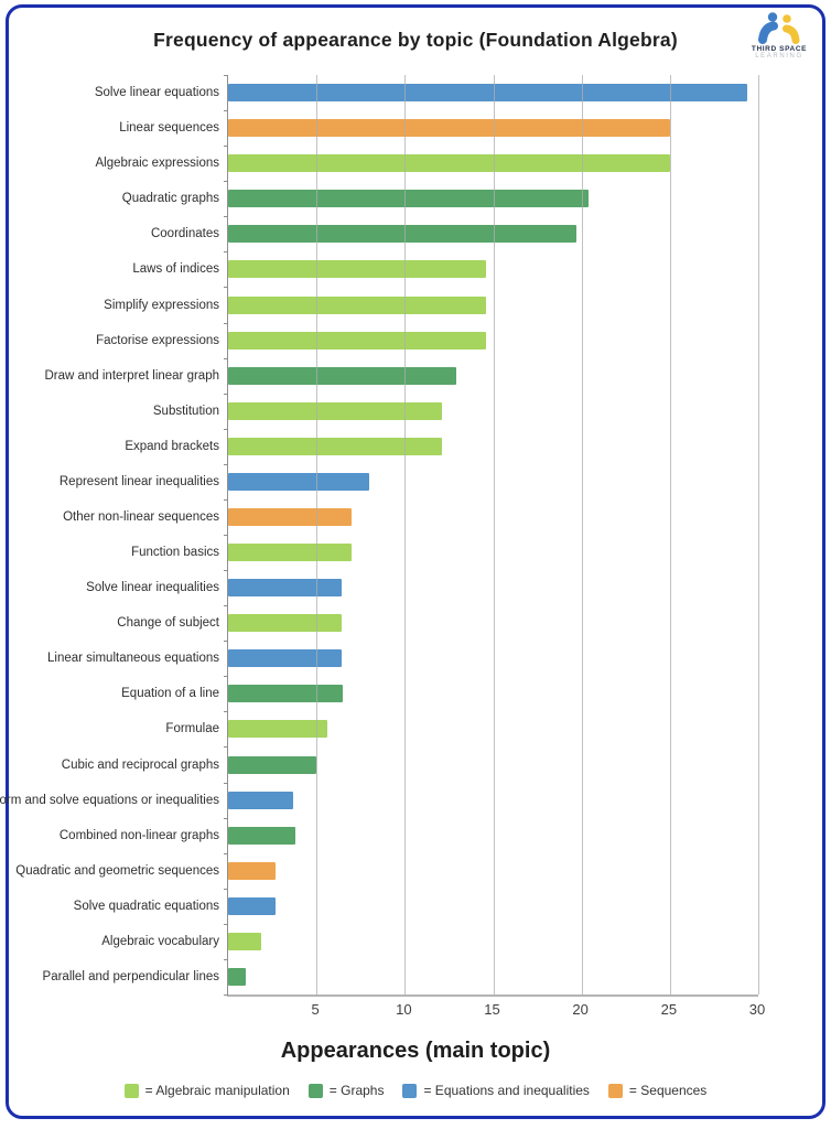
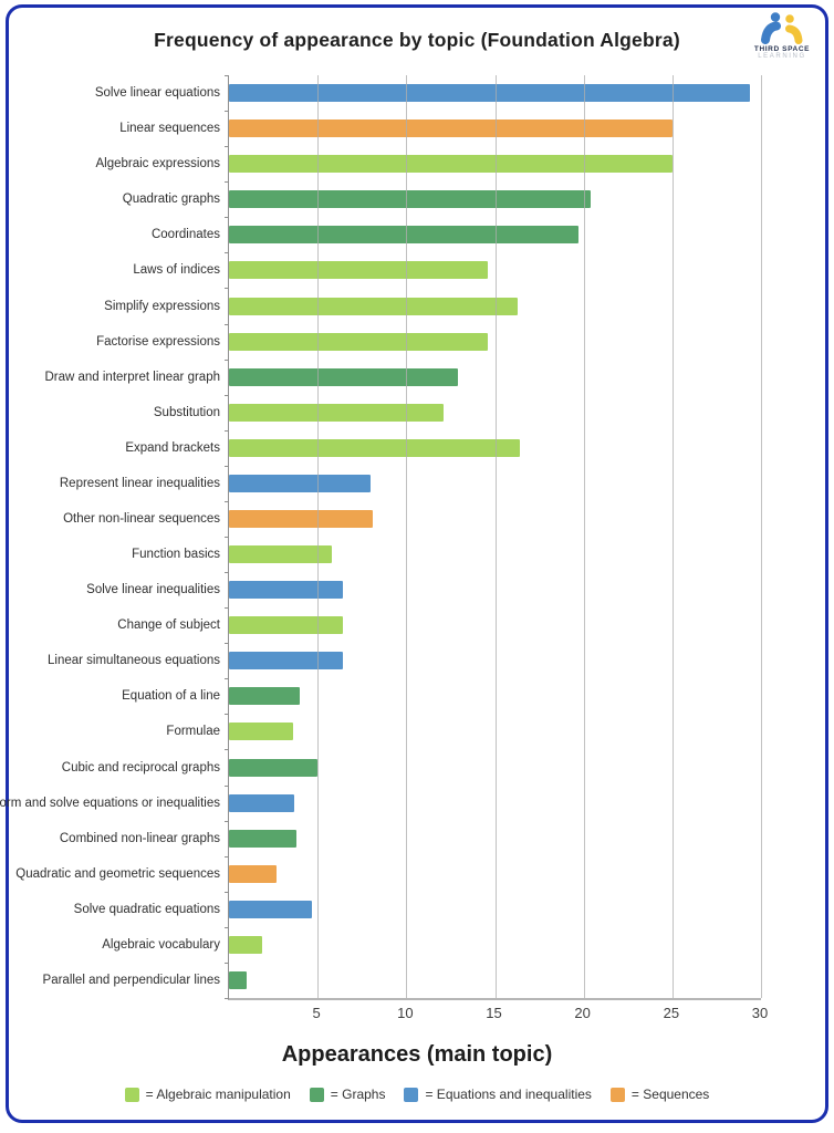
Simplify expressions: 14.6 -> 16.3
Expand brackets: 12.1 -> 16.4
Other non-linear sequences: 7.0 -> 8.1
Function basics: 7.0 -> 5.8
Equation of a line: 6.5 -> 4.0
Formulae: 5.6 -> 3.6
Solve quadratic equations: 2.7 -> 4.7
